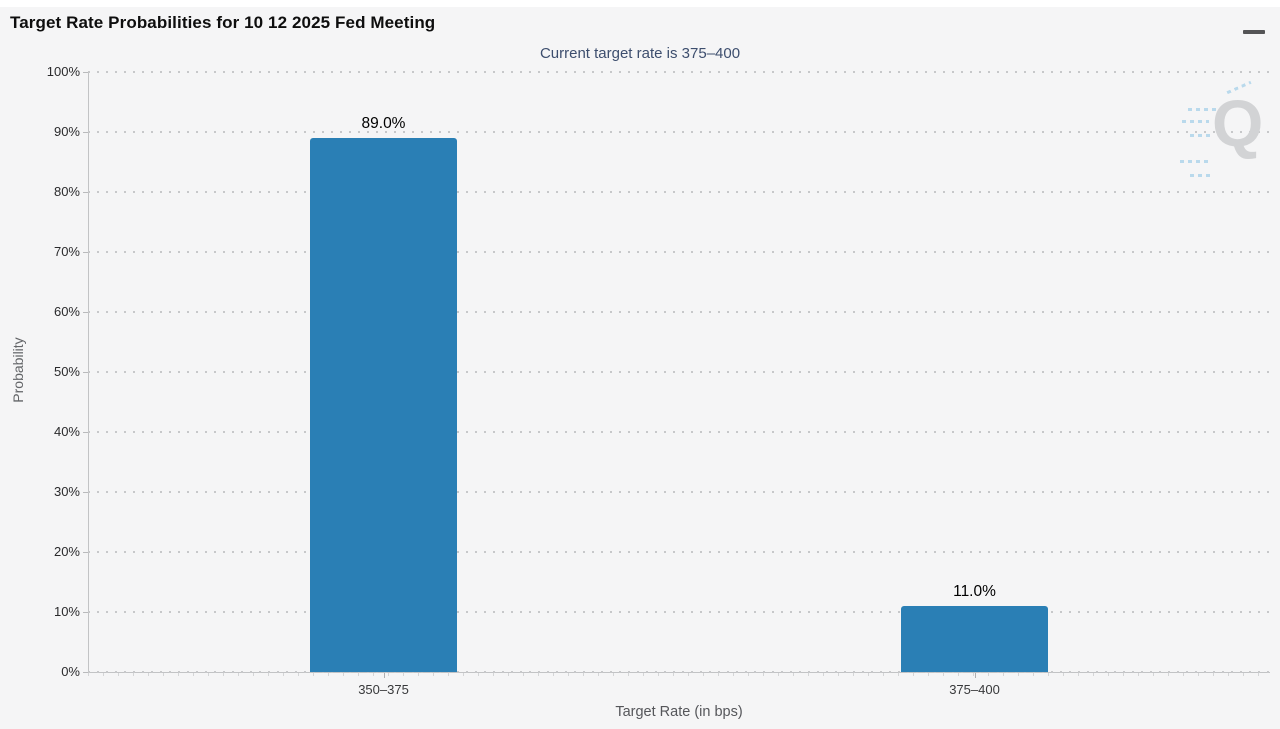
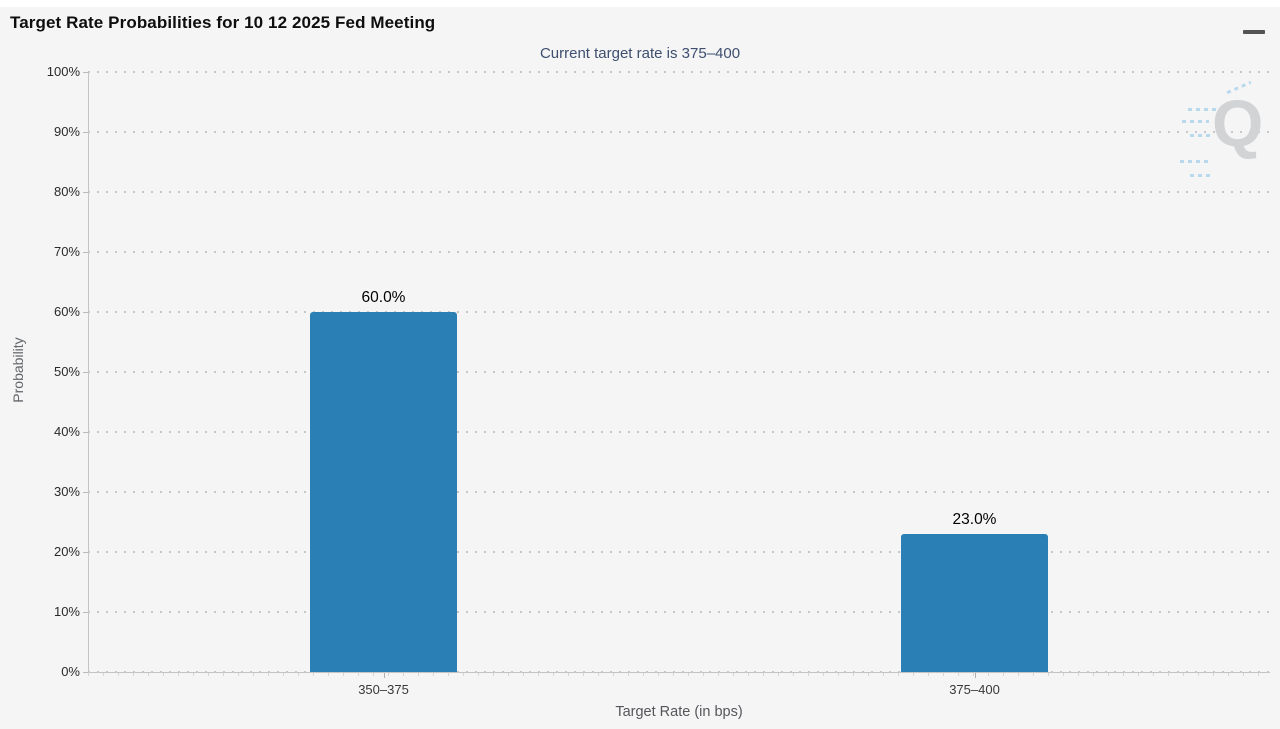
350–375: 89.0% -> 60.0%
375–400: 11.0% -> 23.0%
